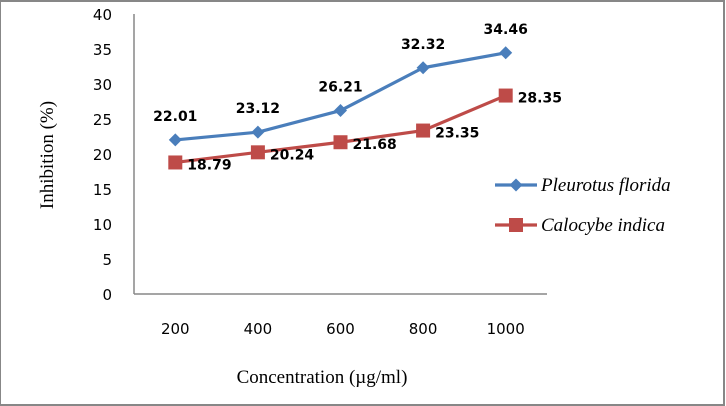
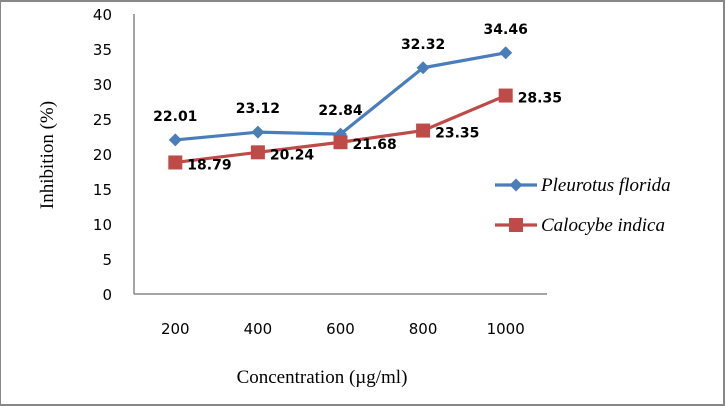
Pleurotus florida/600: 26.21 -> 22.84
